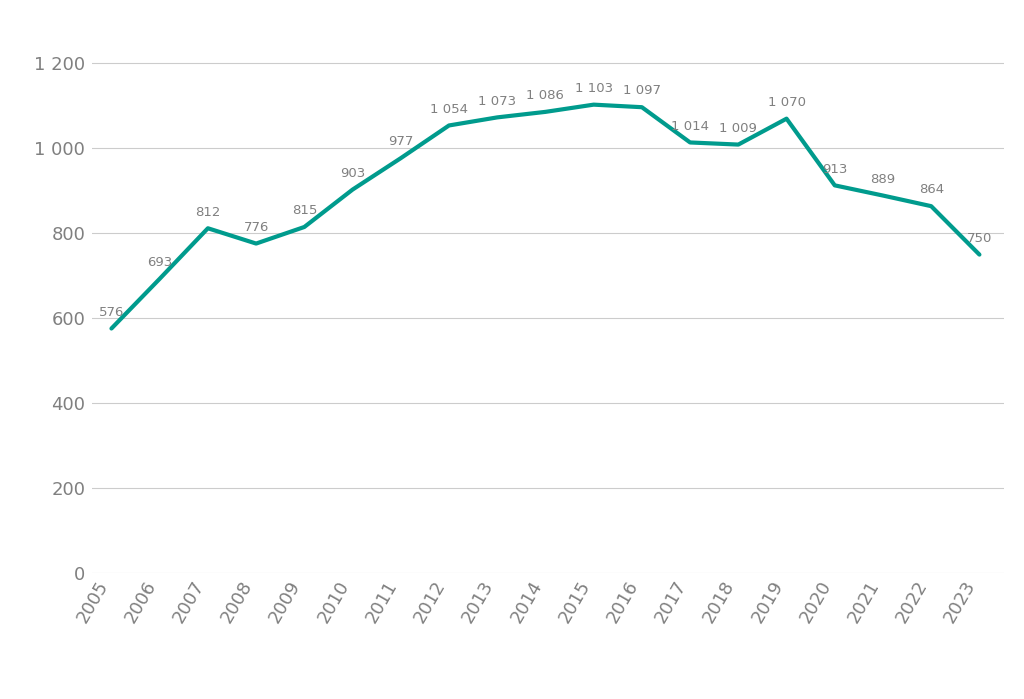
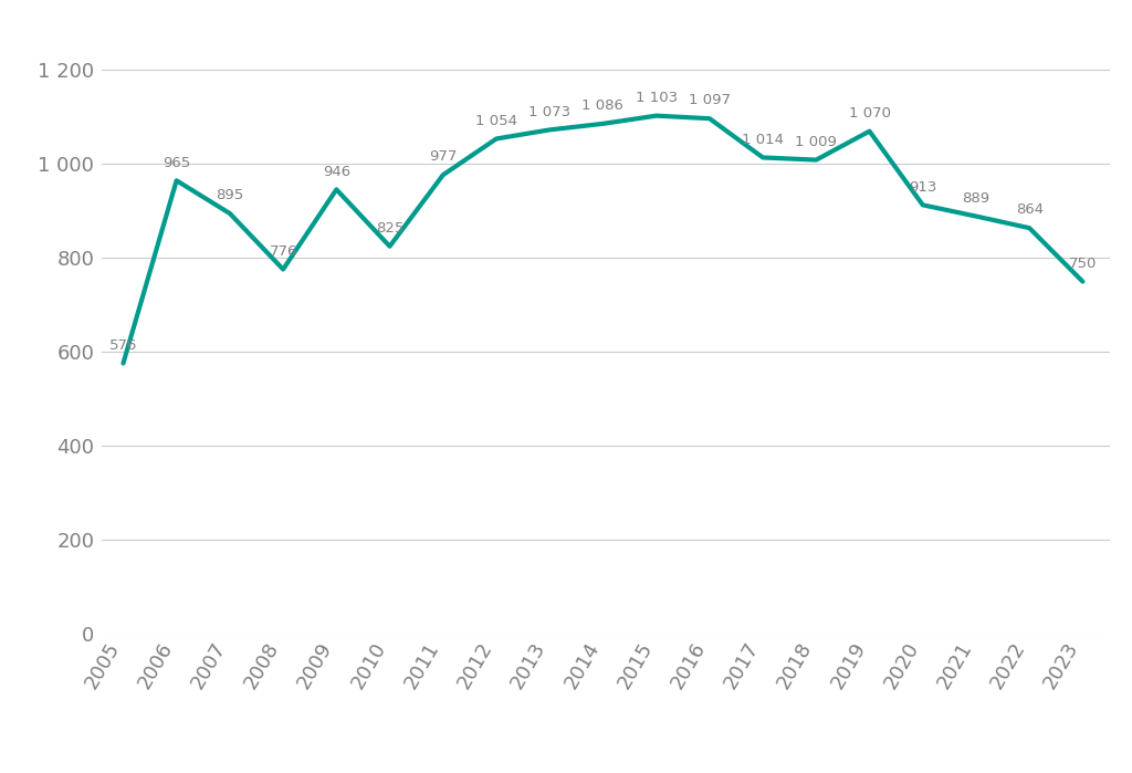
2006: 693 -> 965
2007: 812 -> 895
2009: 815 -> 946
2010: 903 -> 825
